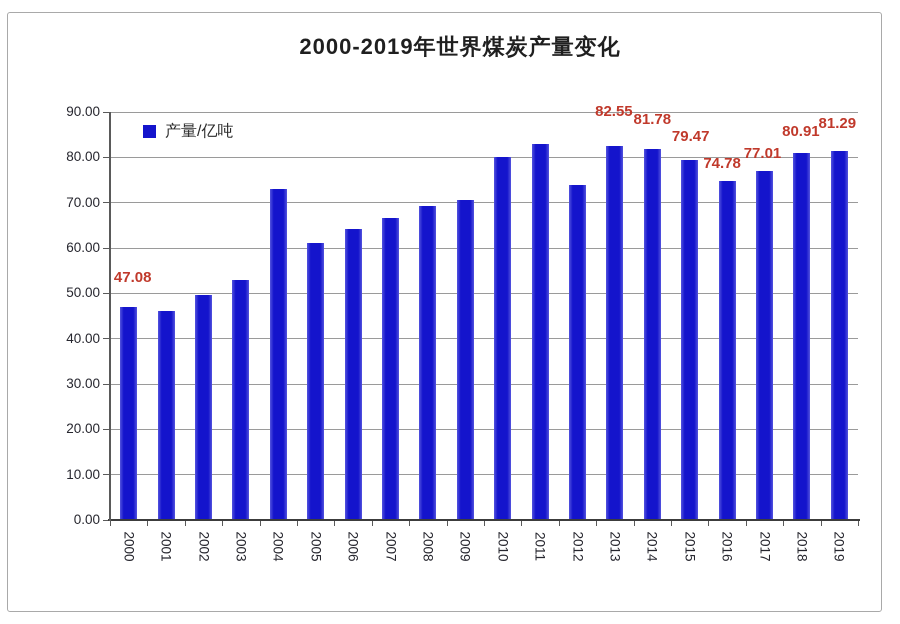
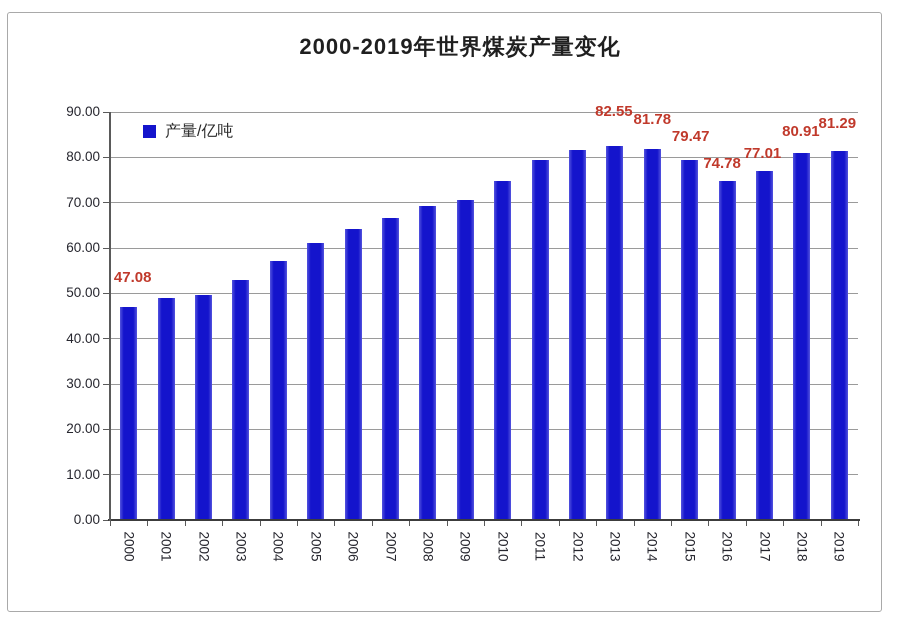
2001: 46 -> 49
2004: 73 -> 57
2010: 80 -> 75
2011: 83 -> 79
2012: 74 -> 82
